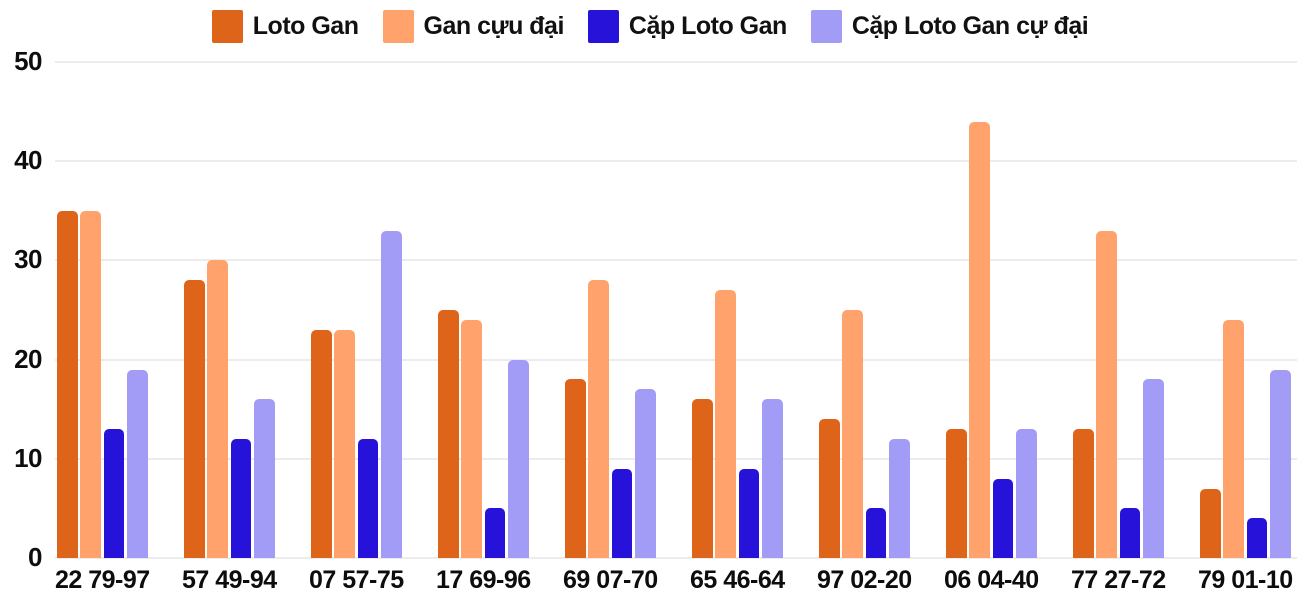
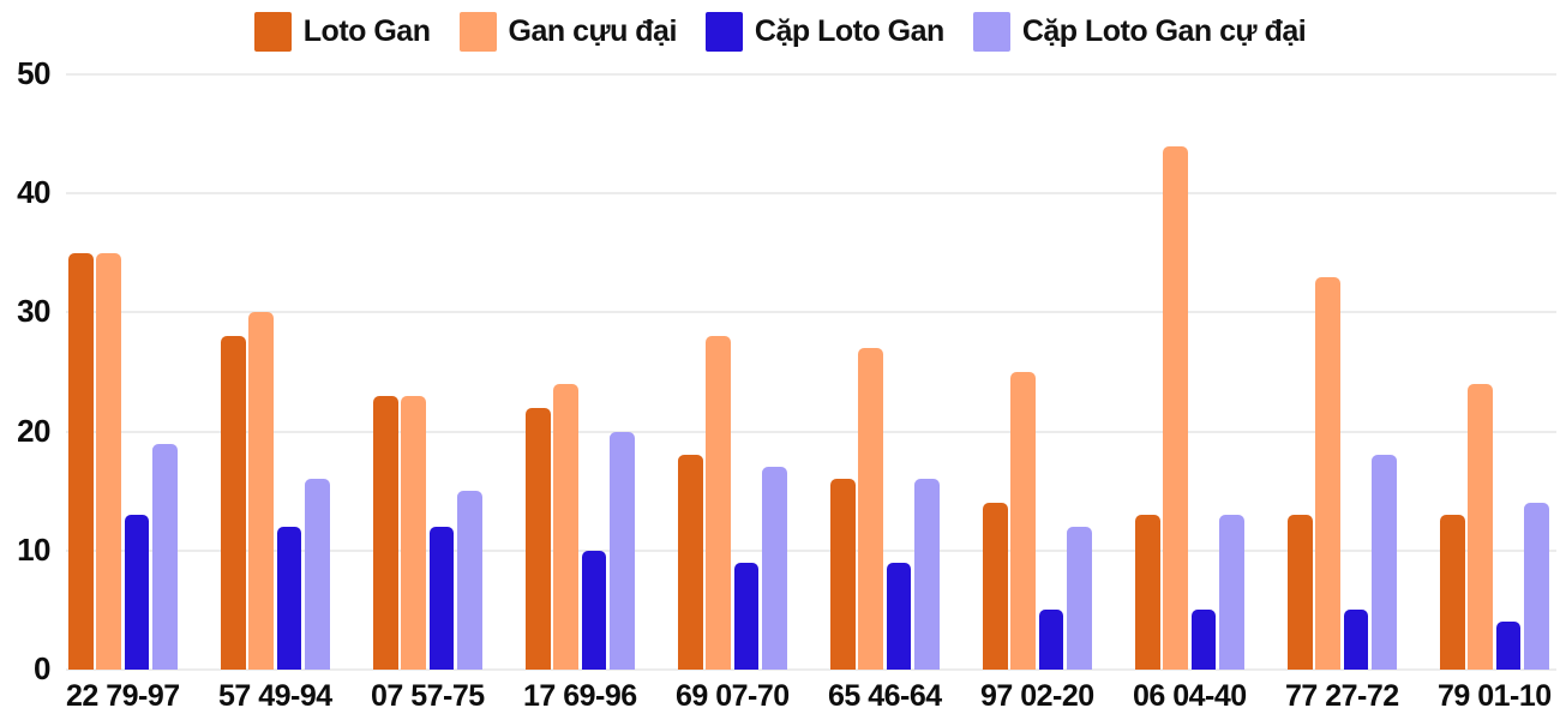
Cặp Loto Gan cự đại/07 57-75: 33 -> 15
Loto Gan/17 69-96: 25 -> 22
Cặp Loto Gan/17 69-96: 5 -> 10
Cặp Loto Gan/06 04-40: 8 -> 5
Loto Gan/79 01-10: 7 -> 13
Cặp Loto Gan cự đại/79 01-10: 19 -> 14
